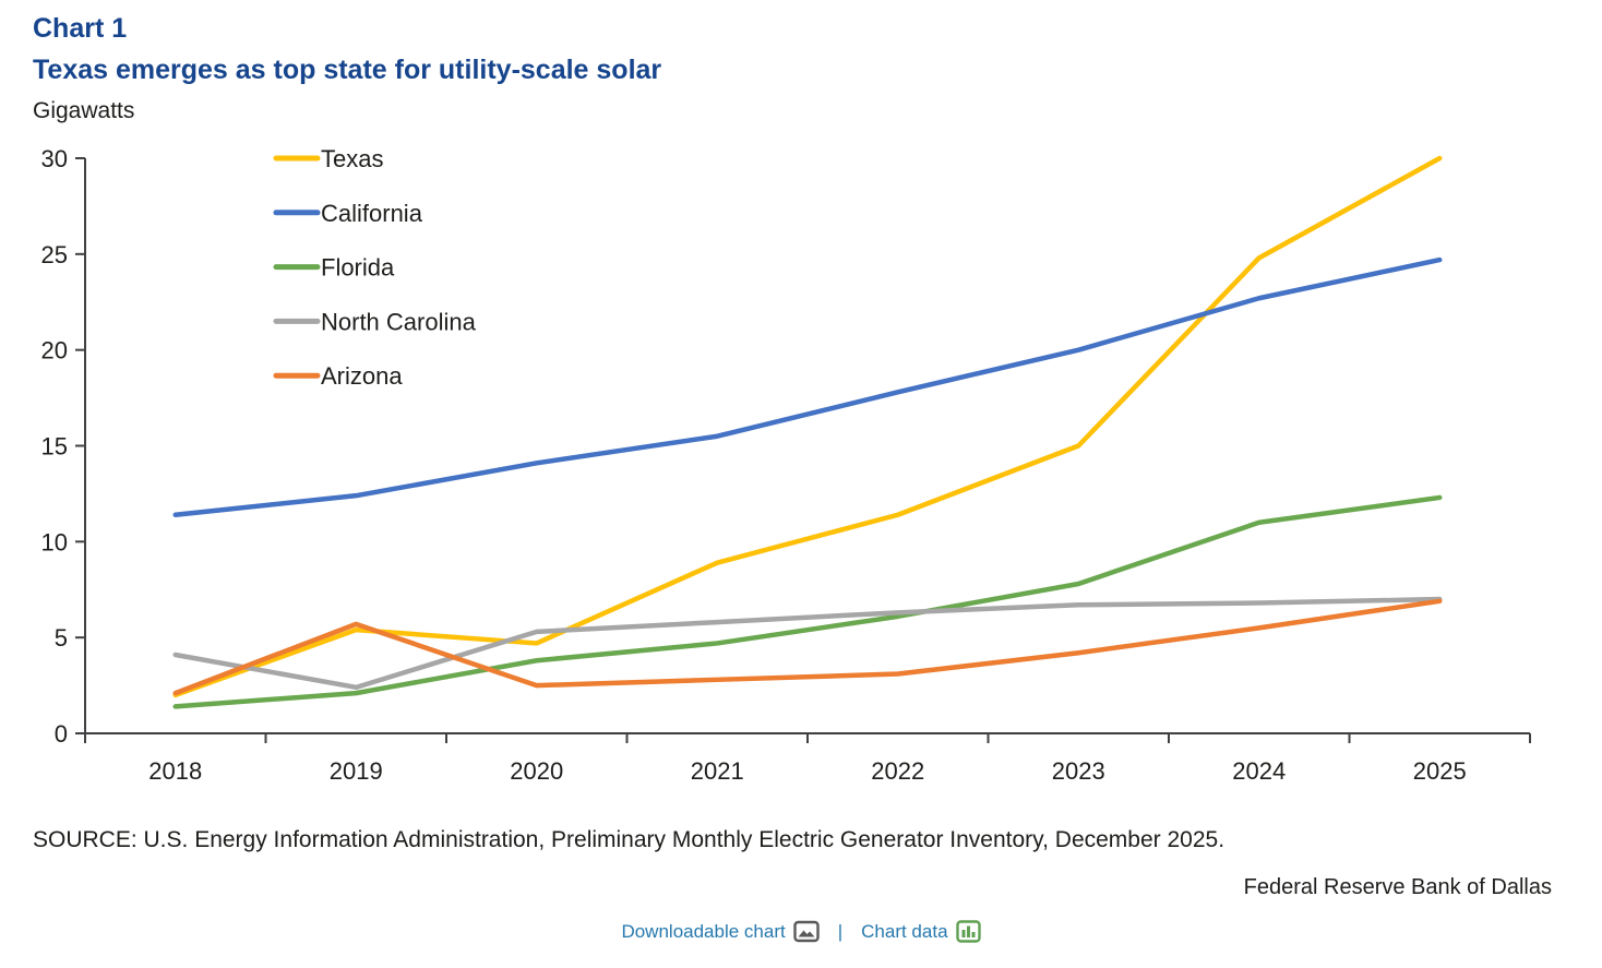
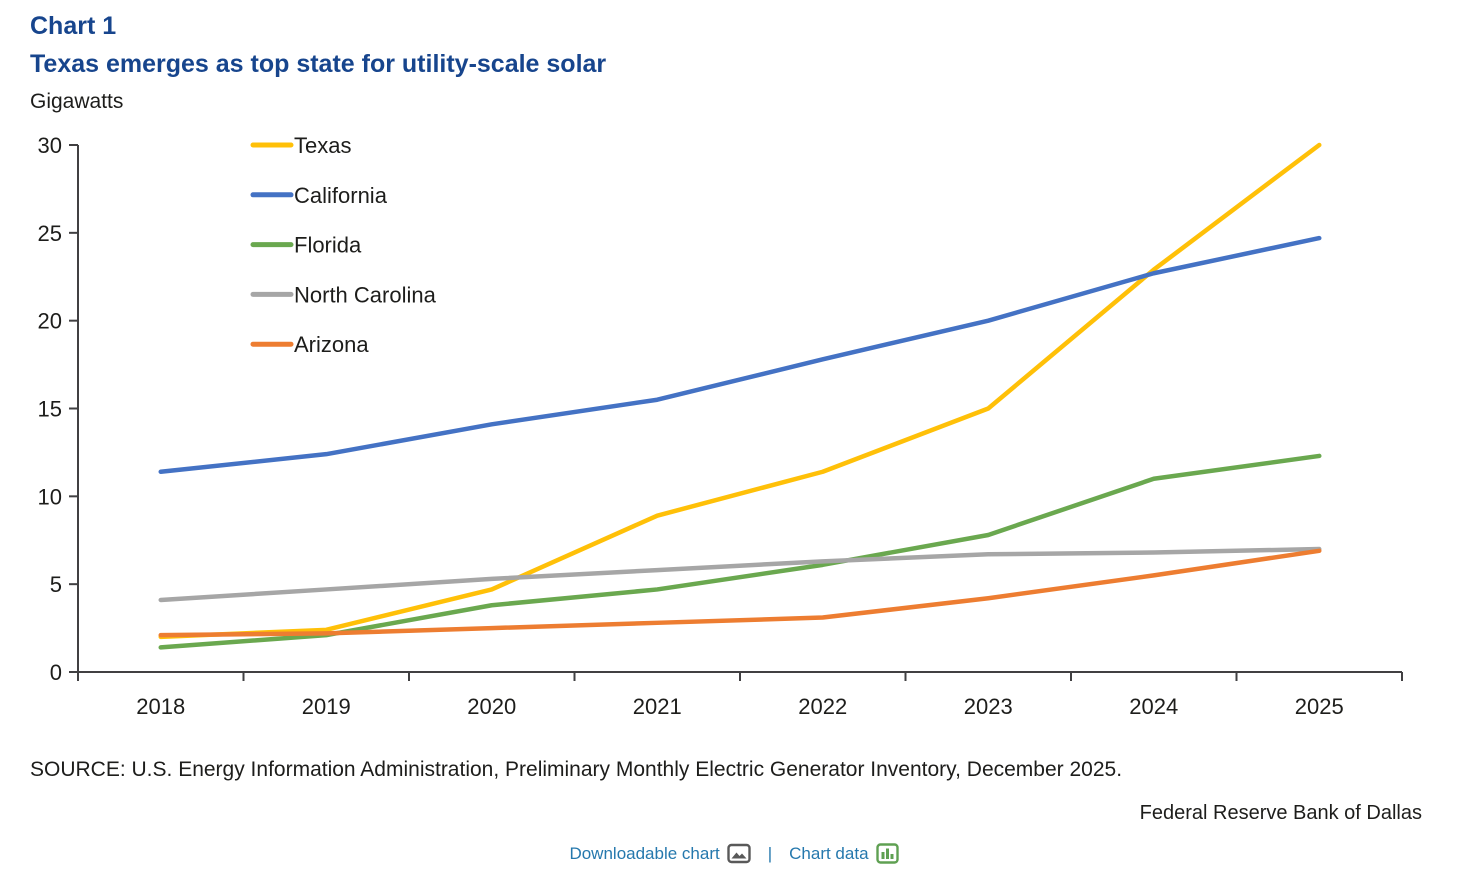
Texas/2019: 5.4 -> 2.4
North Carolina/2019: 2.4 -> 4.7
Arizona/2019: 5.7 -> 2.2
Texas/2024: 24.8 -> 22.9
